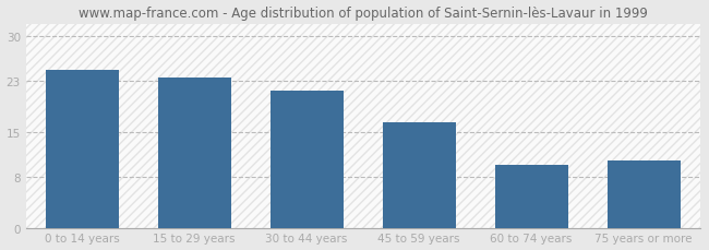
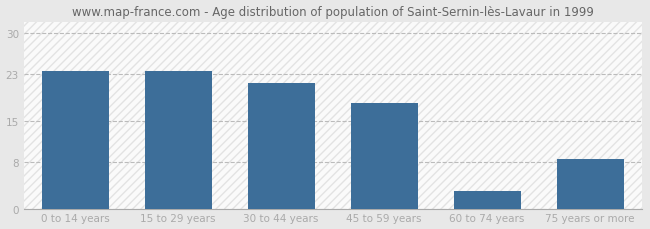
0 to 14 years: 24.8 -> 23.5
45 to 59 years: 16.6 -> 18.0
60 to 74 years: 9.8 -> 3.0
75 years or more: 10.6 -> 8.5
